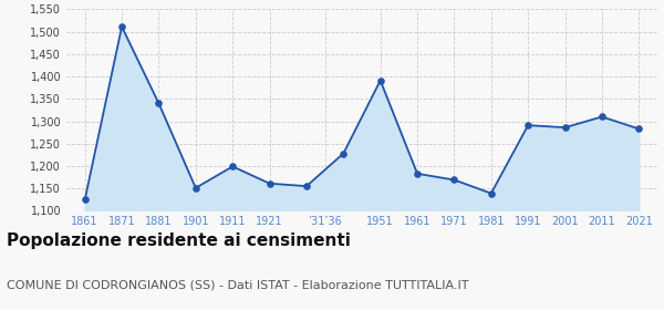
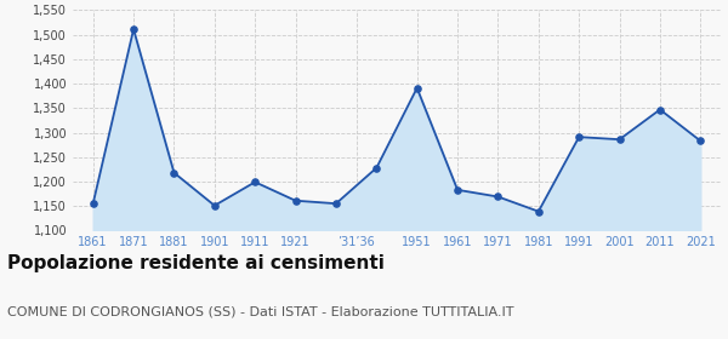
1861: 1,125 -> 1,155
1881: 1,340 -> 1,218
2011: 1,310 -> 1,347
